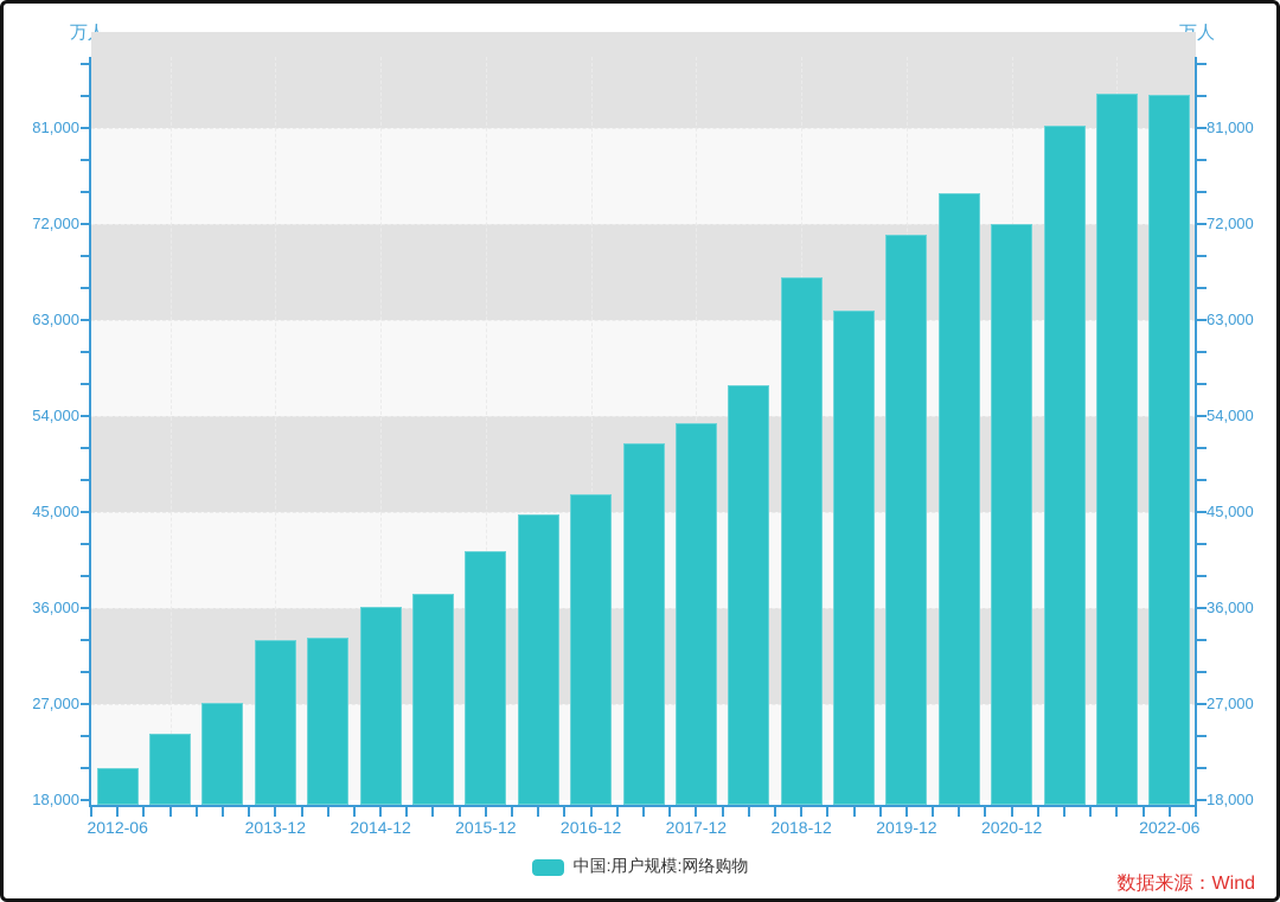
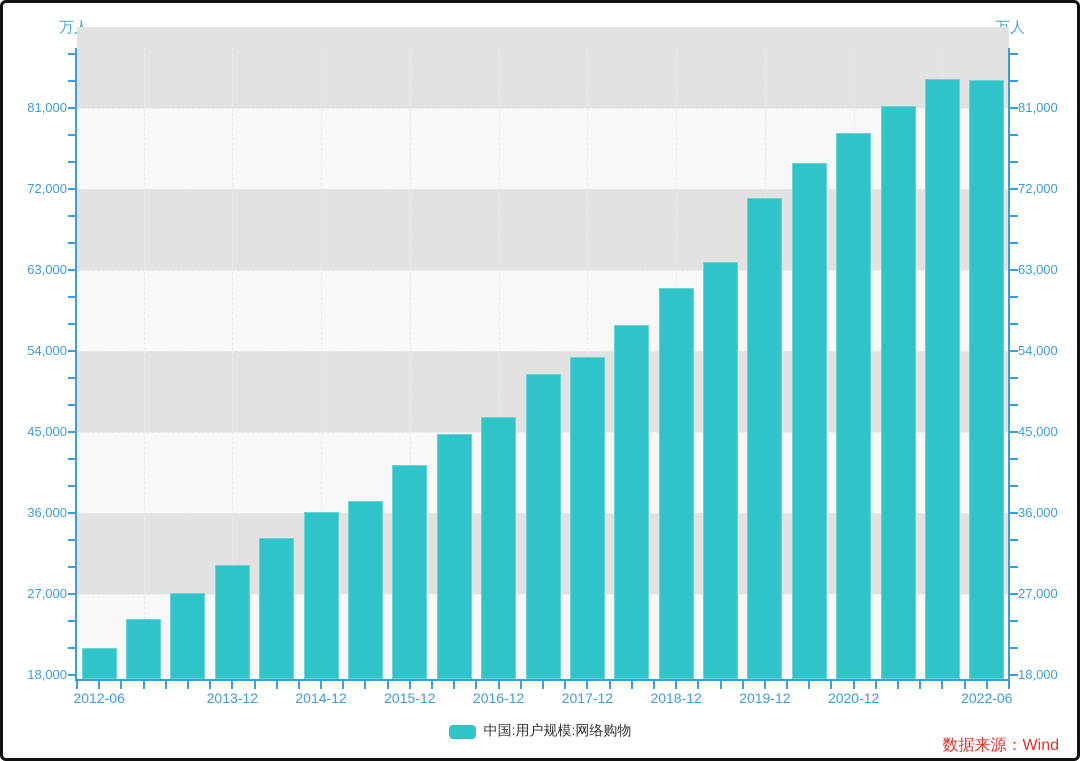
2013-12: 33000 -> 30000
2018-12: 67000 -> 61000
2020-12: 72000 -> 78000
